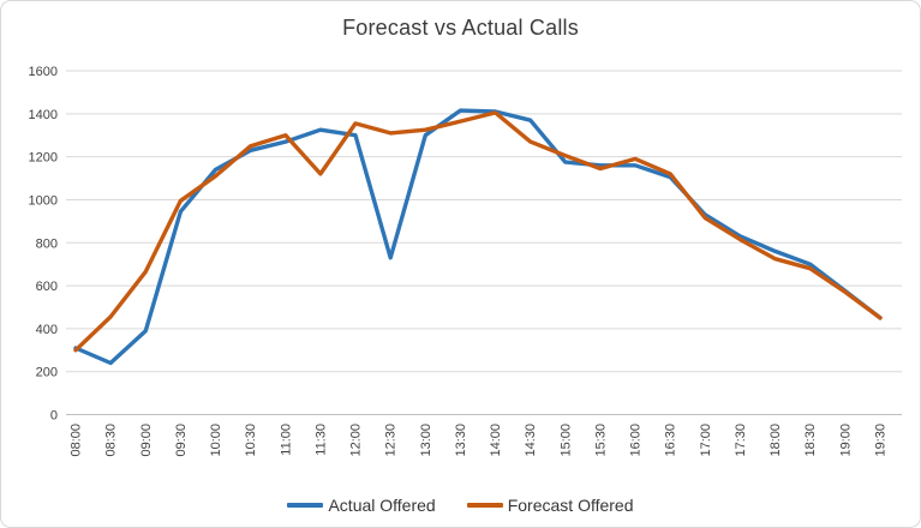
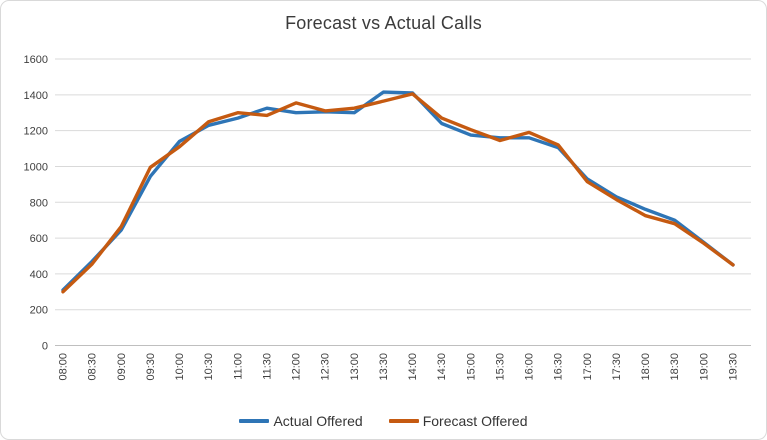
Actual Offered/08:30: 240 -> 470
Actual Offered/09:00: 390 -> 640
Forecast Offered/11:30: 1120 -> 1280
Actual Offered/12:30: 730 -> 1300
Actual Offered/14:30: 1370 -> 1240
